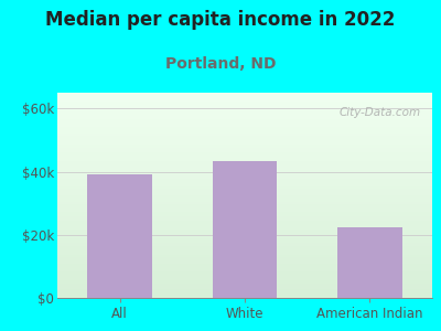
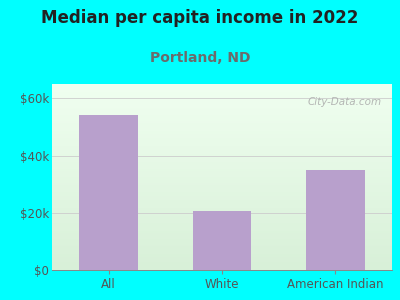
All: $39.0k -> $54.0k
White: $43.5k -> $20.5k
American Indian: $22.5k -> $35.0k
